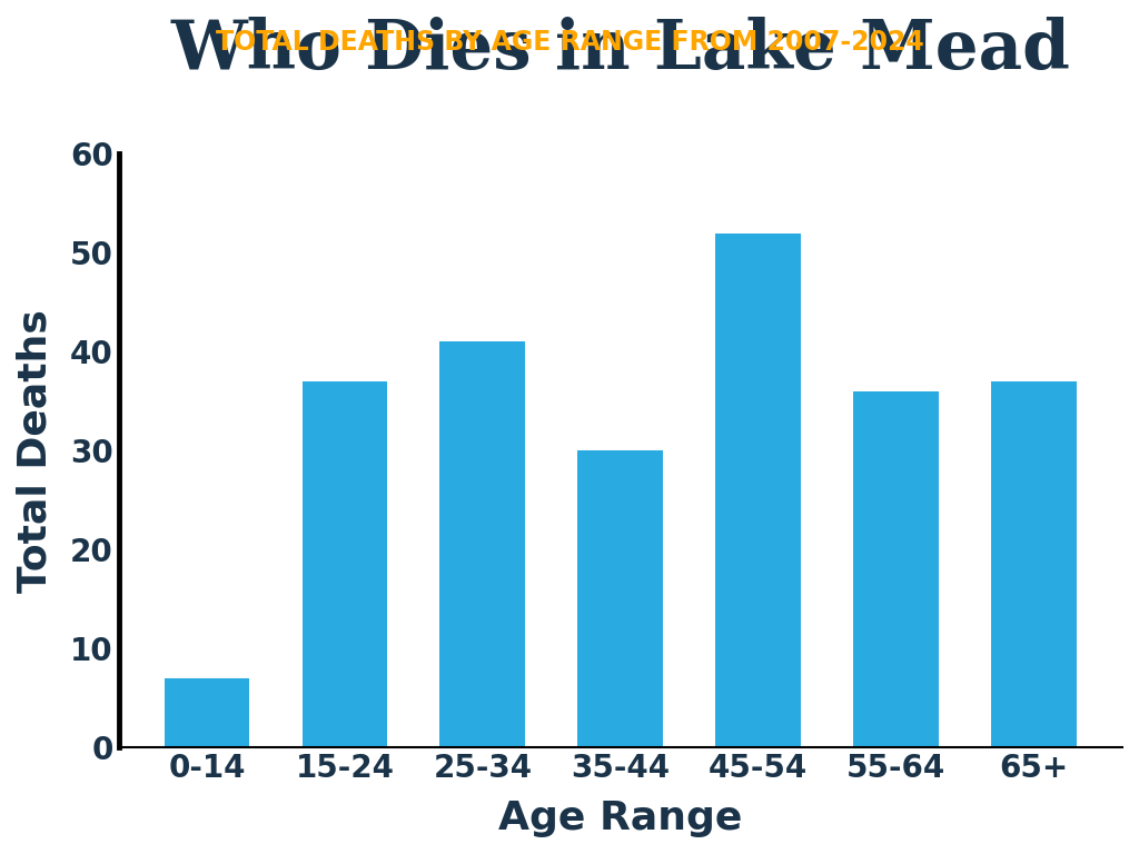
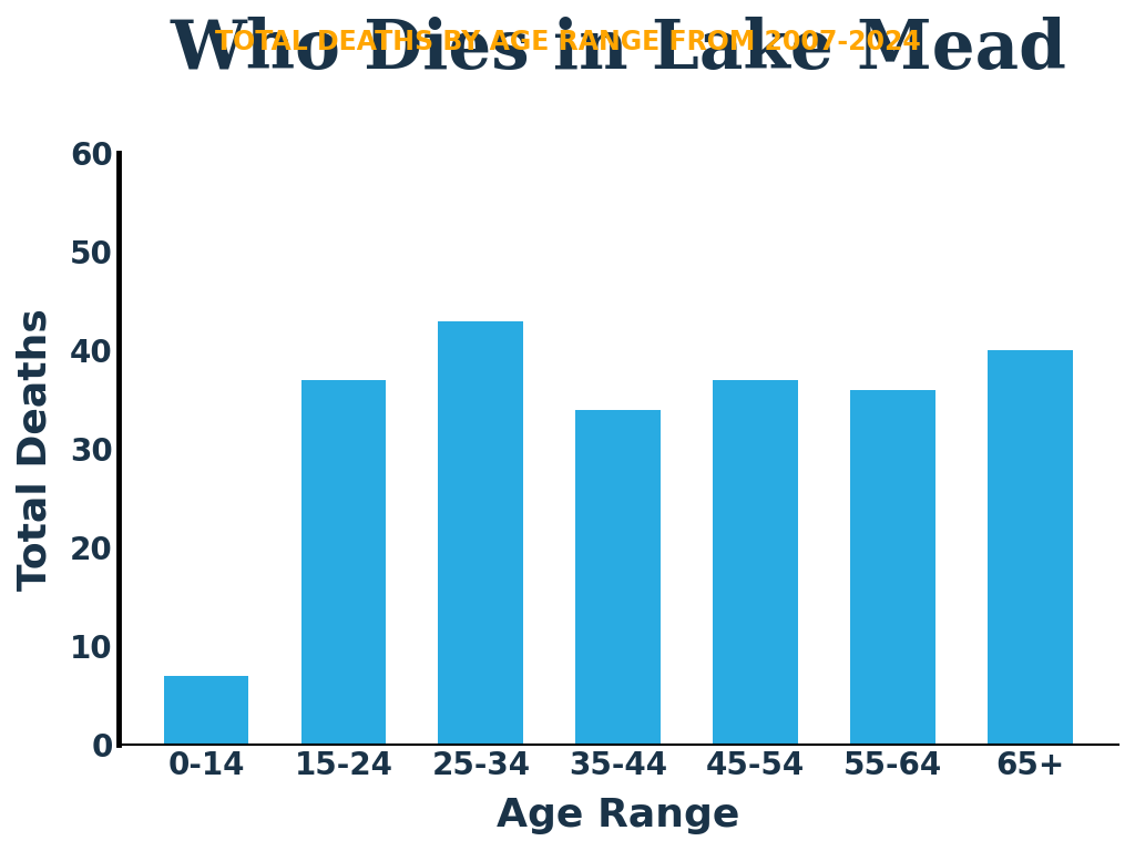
25-34: 41 -> 43
35-44: 30 -> 34
45-54: 52 -> 37
65+: 37 -> 40
